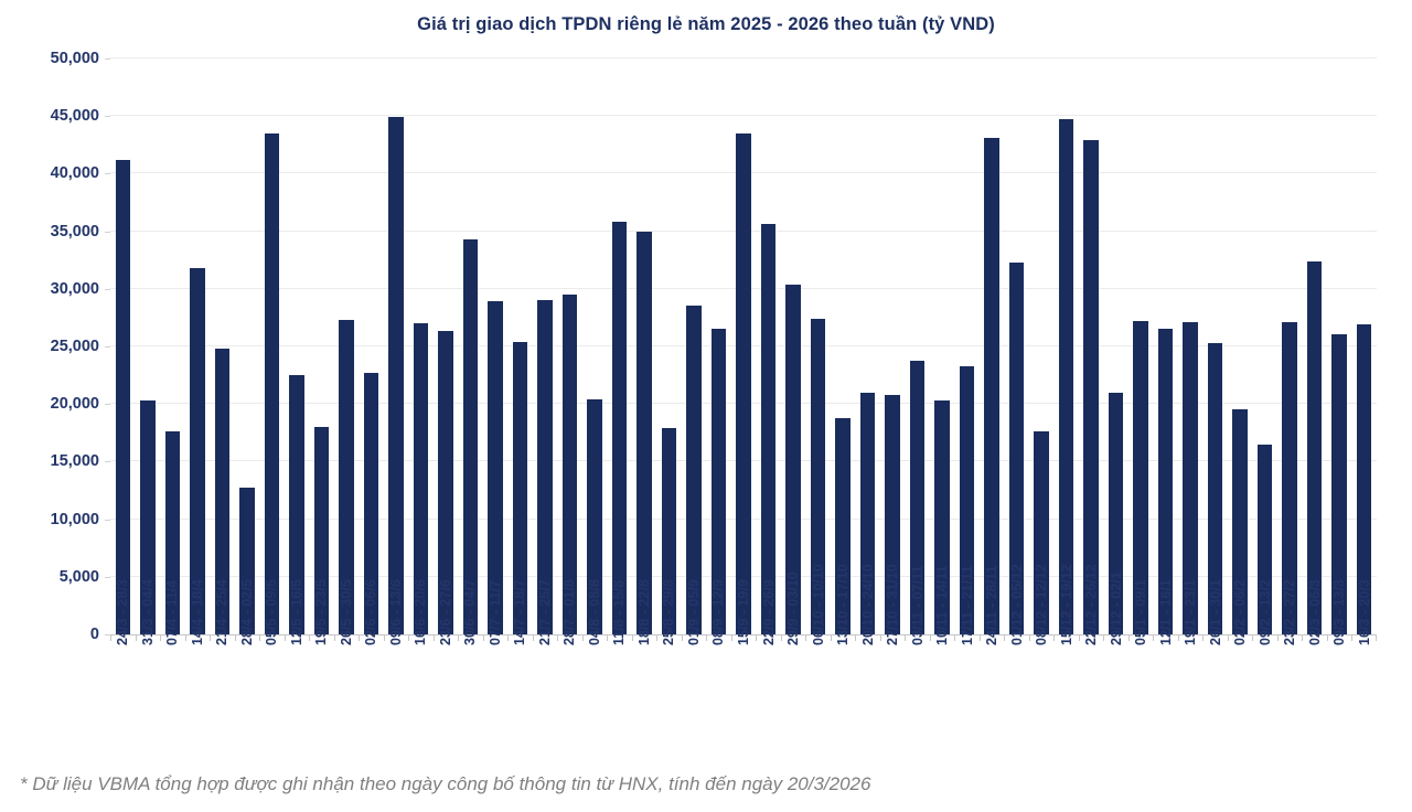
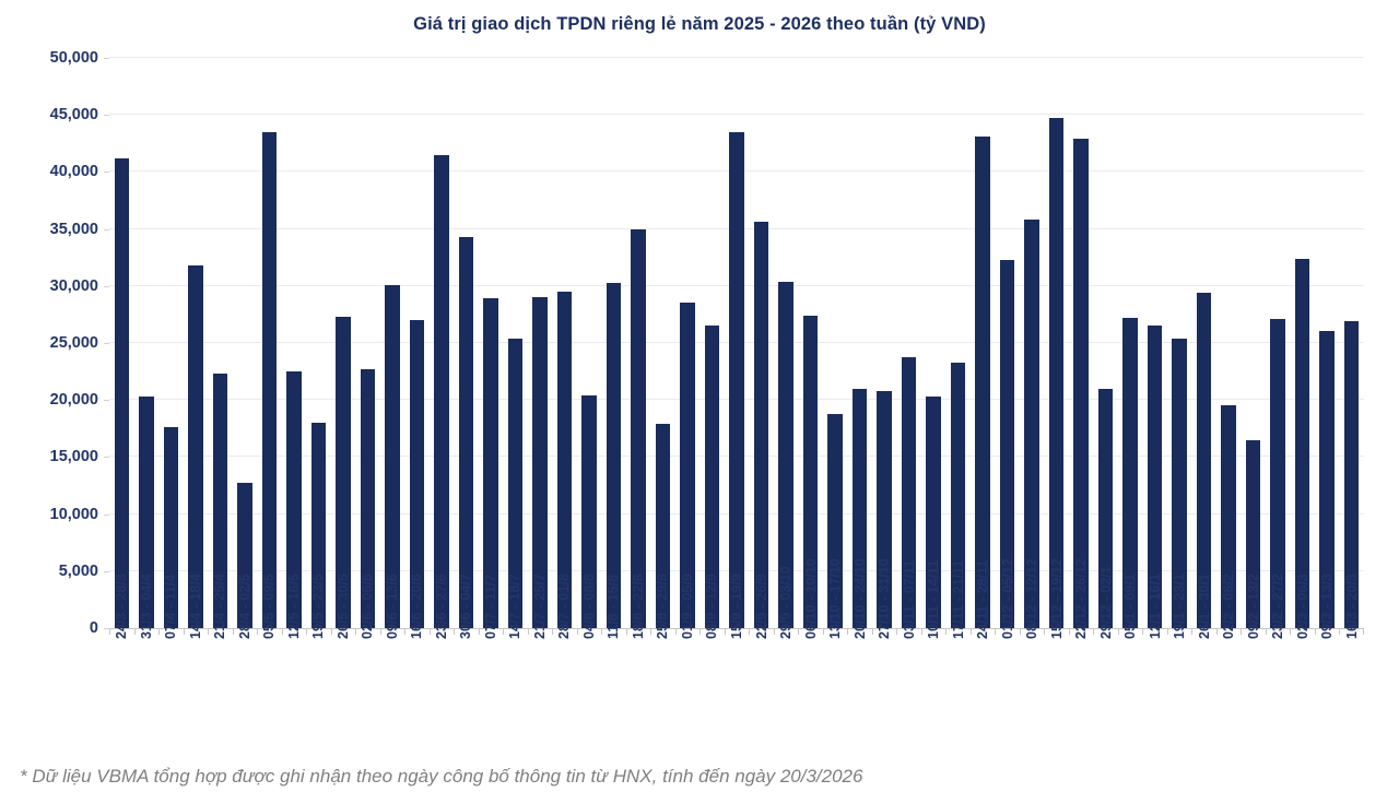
21/4 - 25/4: 24800 -> 22300
09/6 - 13/6: 44900 -> 30100
23/6 - 27/6: 26300 -> 41500
11/8 - 15/8: 35800 -> 30300
08/12 - 12/12: 17600 -> 35800
19/1 - 23/1: 27100 -> 25400
26/1 - 30/1: 25300 -> 29400
